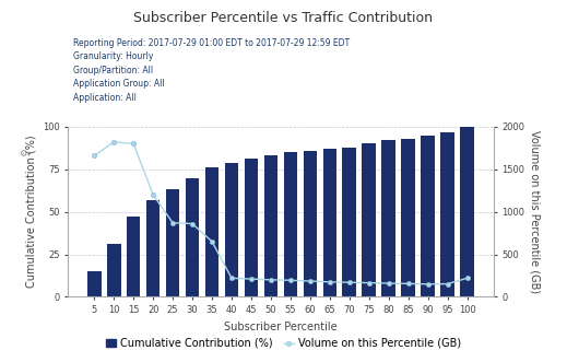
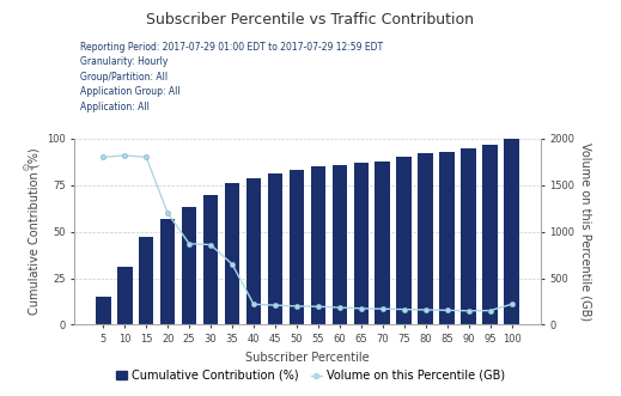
Volume on this Percentile (GB)/5: 1660 -> 1800
